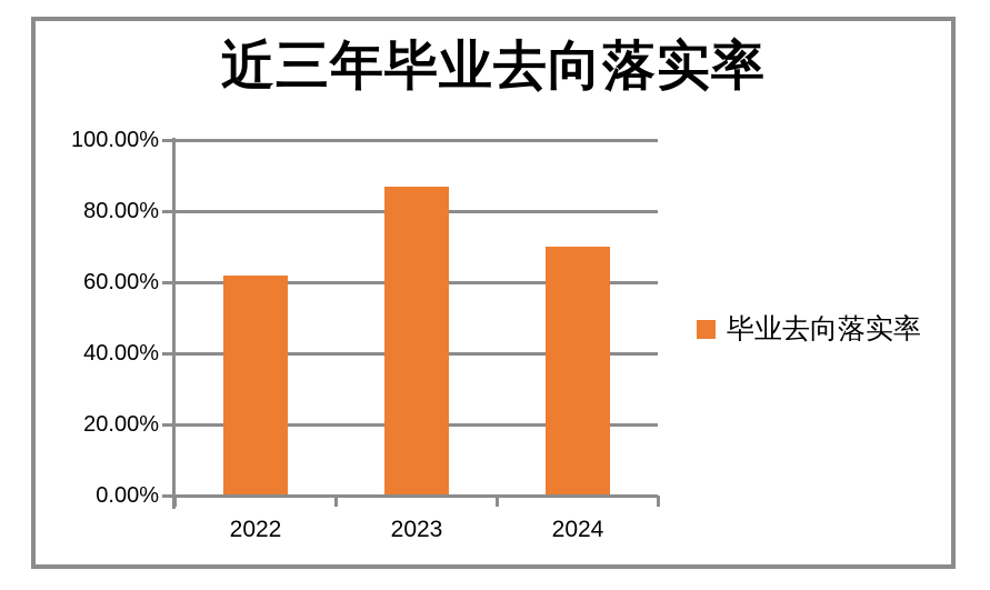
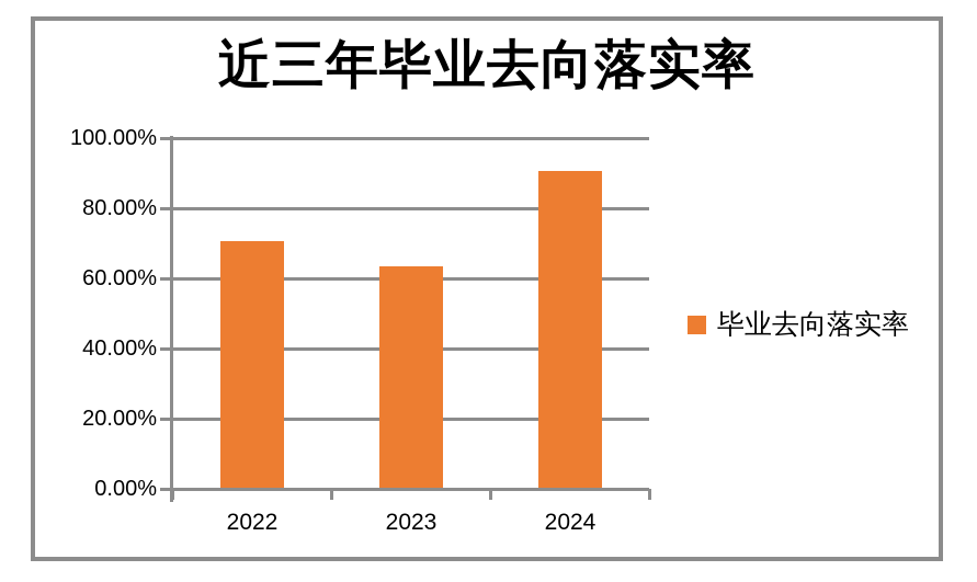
2022: 62% -> 71%
2023: 87% -> 63%
2024: 70% -> 91%
